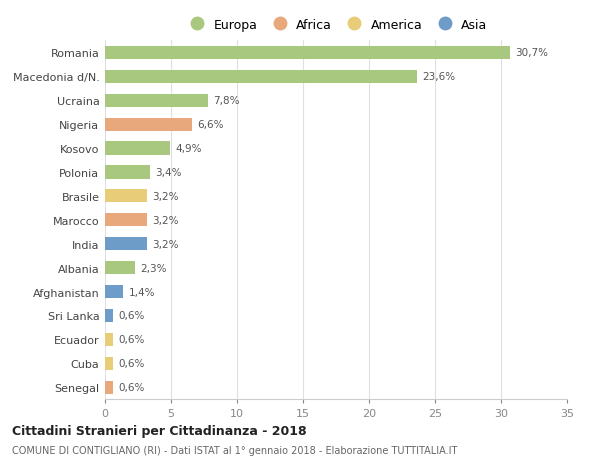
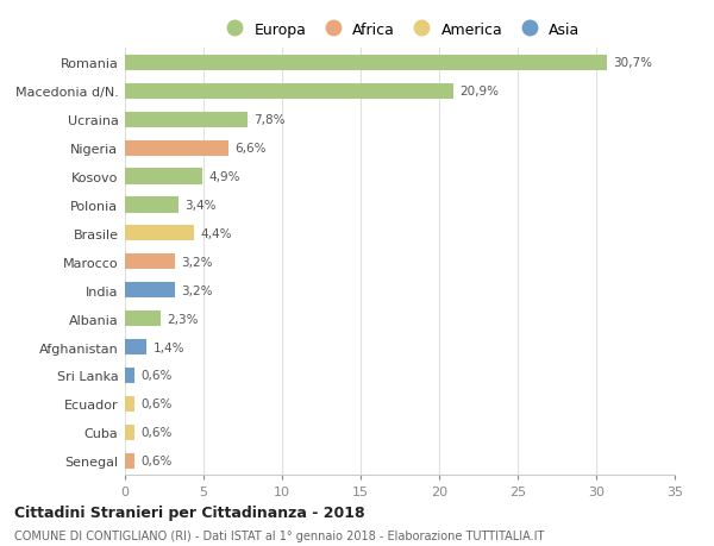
Macedonia d/N.: 23,6% -> 20,9%
Brasile: 3,2% -> 4,4%
